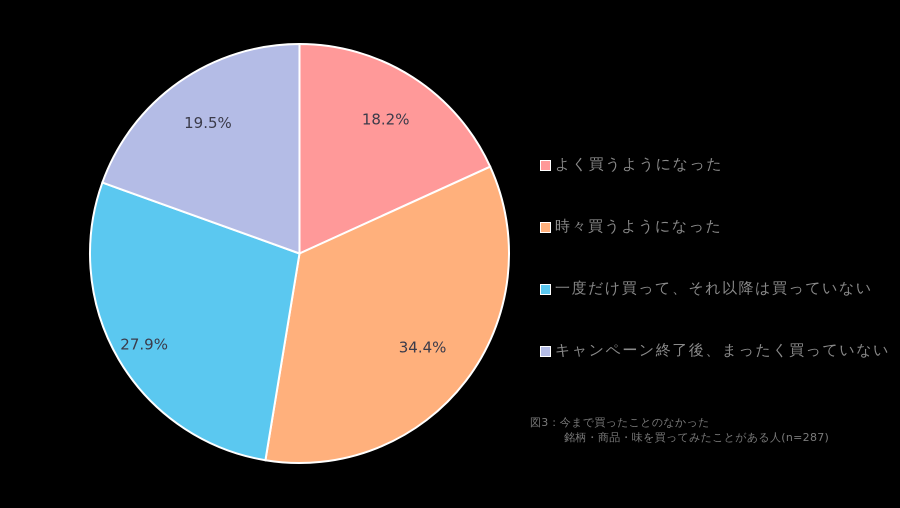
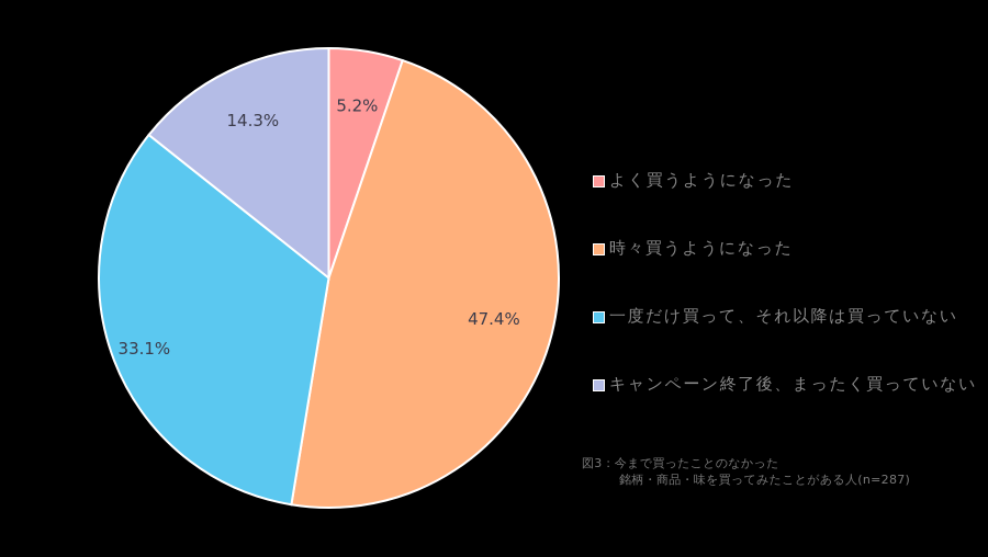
よく買うようになった: 18.2% -> 5.2%
時々買うようになった: 34.4% -> 47.4%
一度だけ買って、それ以降は買っていない: 27.9% -> 33.1%
キャンペーン終了後、まったく買っていない: 19.5% -> 14.3%
